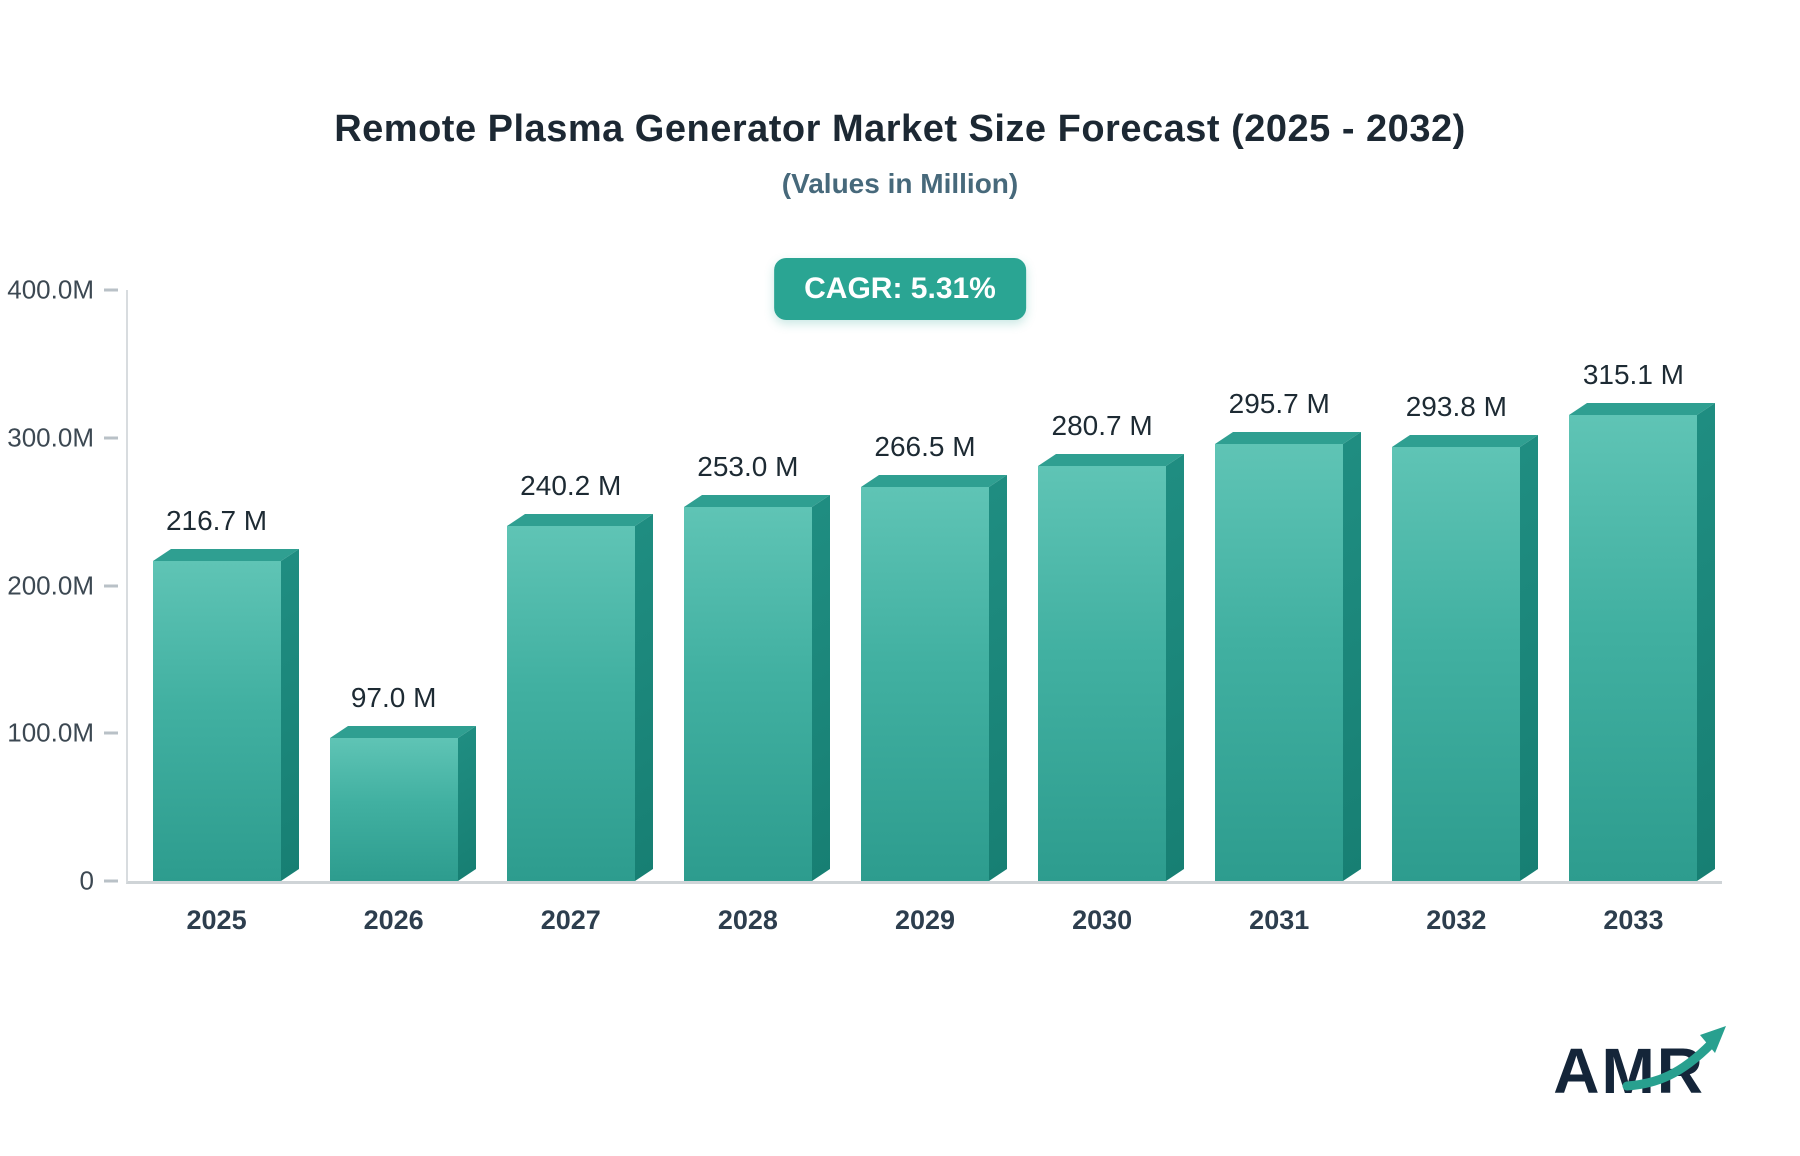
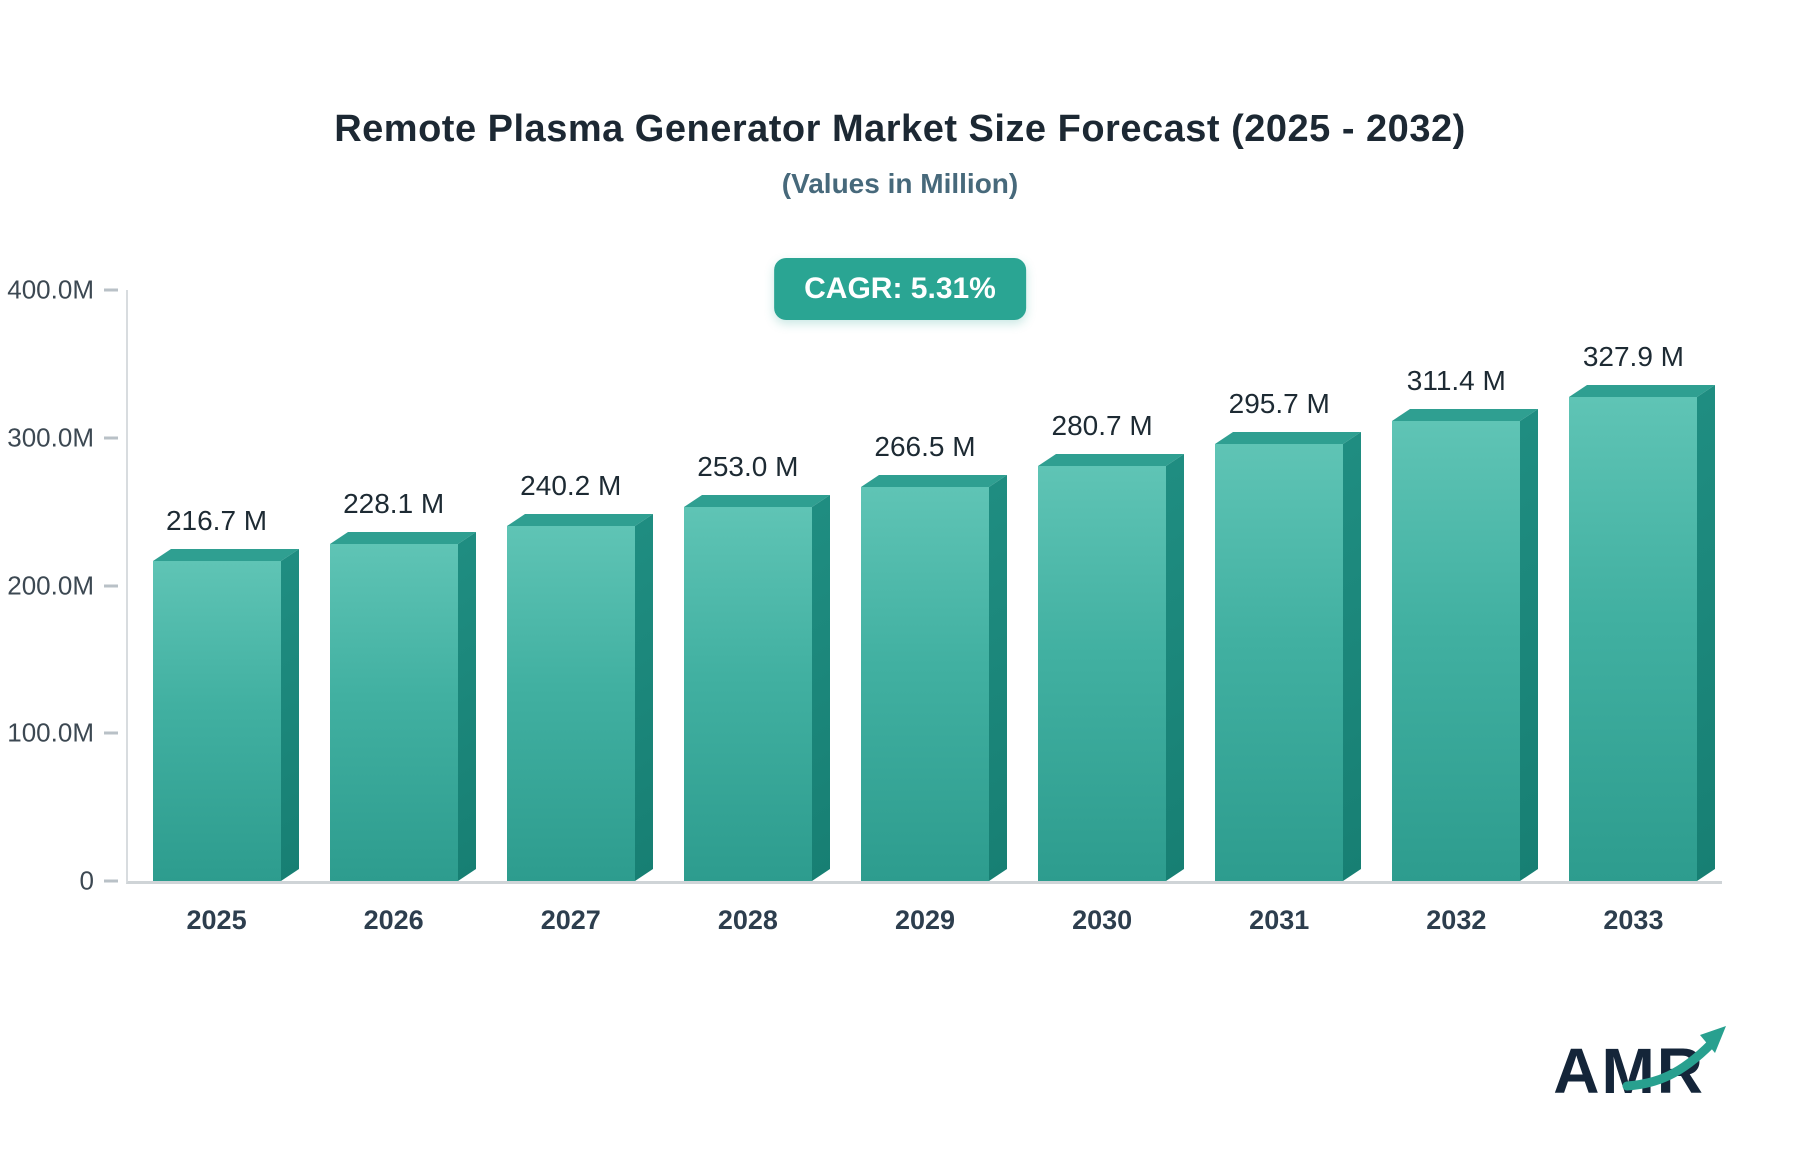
2026: 97.0 -> 228.1
2032: 293.8 -> 311.4
2033: 315.1 -> 327.9
